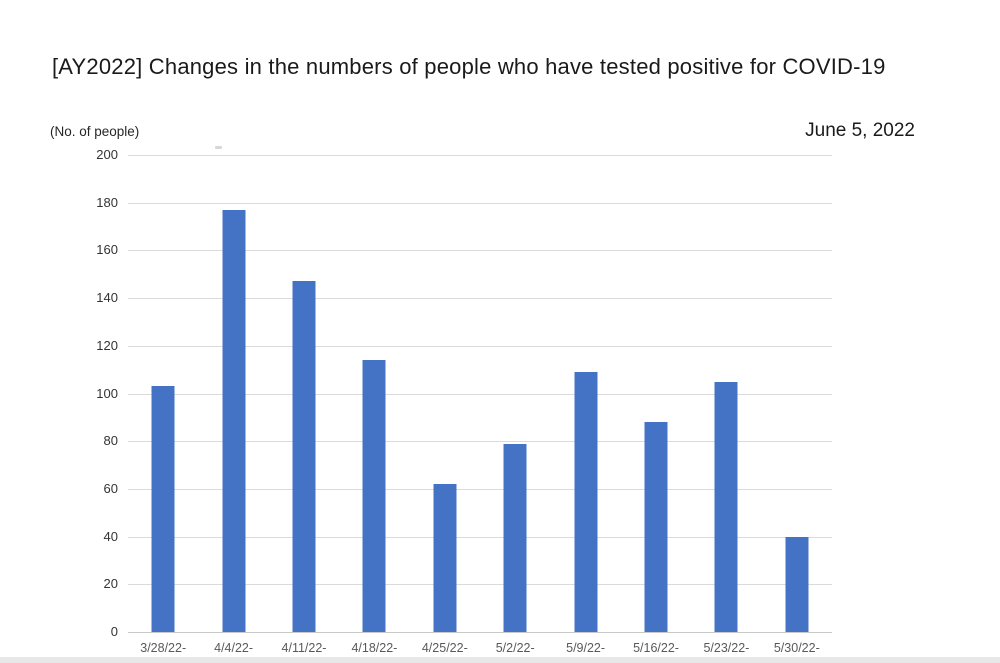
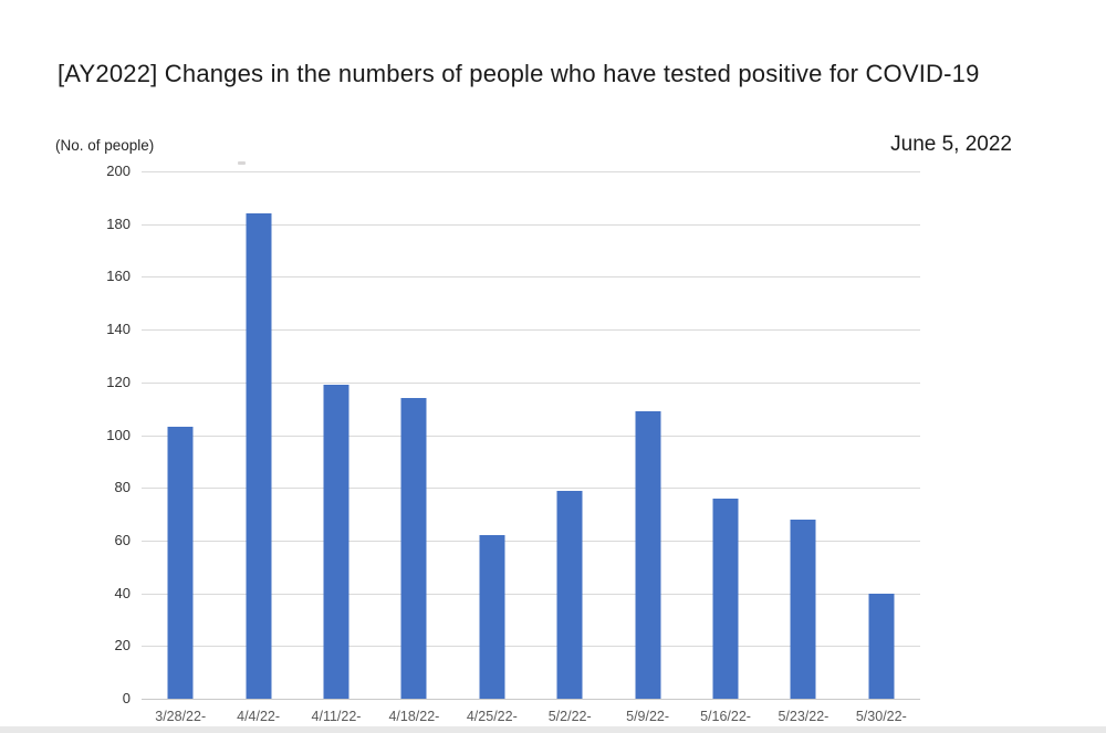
4/4/22-: 177 -> 184
4/11/22-: 147 -> 119
5/16/22-: 88 -> 76
5/23/22-: 105 -> 68
